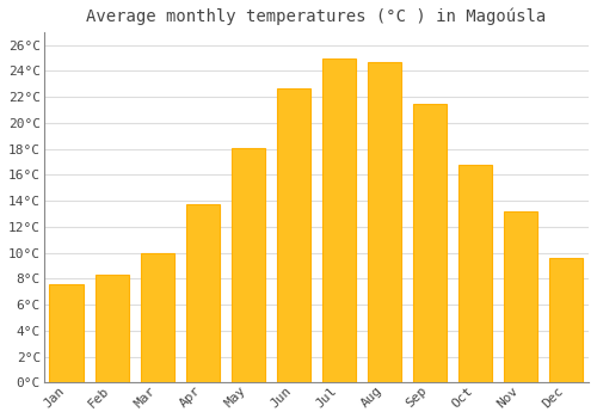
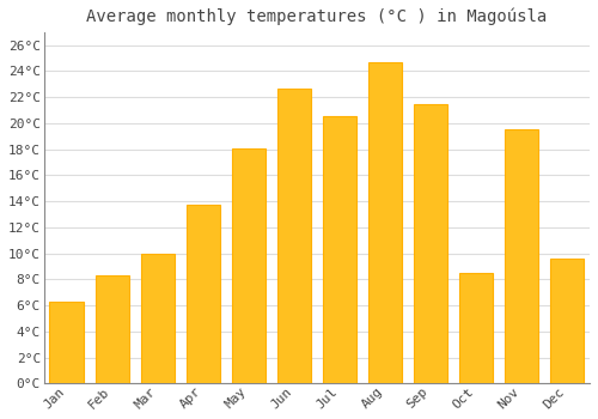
Jan: 7.6°C -> 6.3°C
Jul: 25.0°C -> 20.5°C
Oct: 16.8°C -> 8.5°C
Nov: 13.2°C -> 19.5°C
